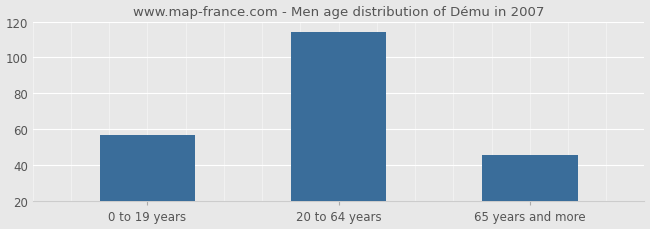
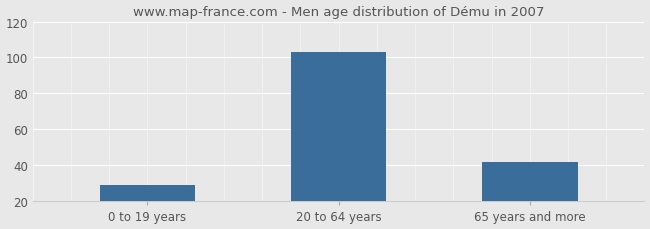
0 to 19 years: 57 -> 29
20 to 64 years: 114 -> 103
65 years and more: 46 -> 42
